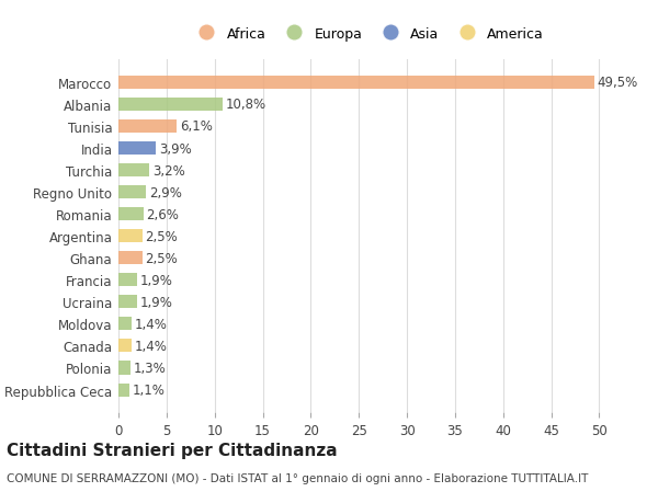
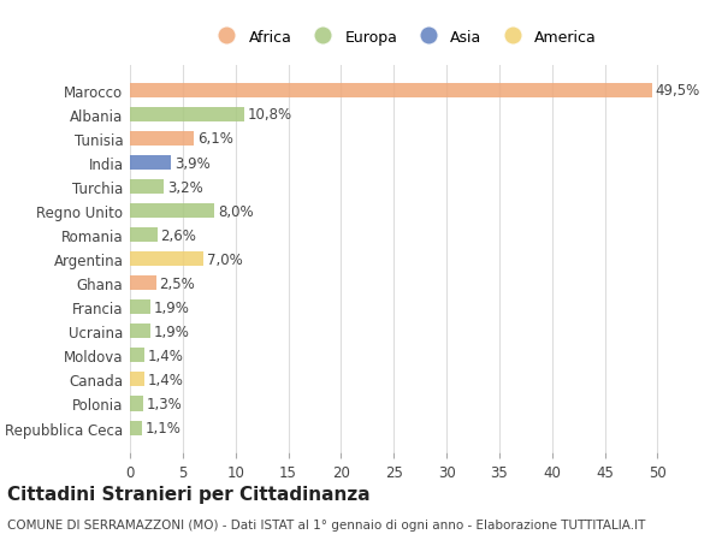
Regno Unito: 2,9% -> 8,0%
Argentina: 2,5% -> 7,0%
